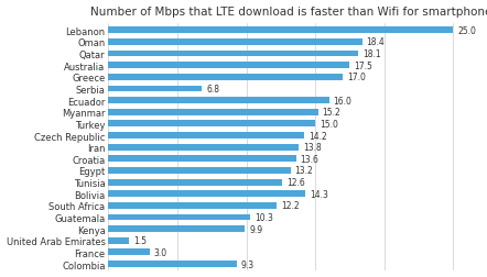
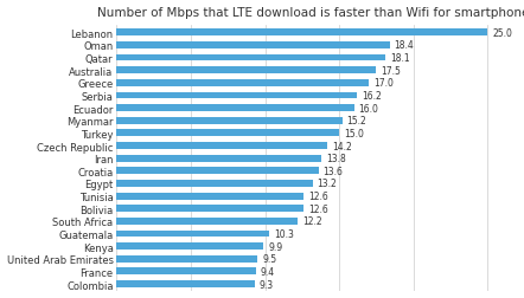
Serbia: 6.8 -> 16.2
Bolivia: 14.3 -> 12.6
United Arab Emirates: 1.5 -> 9.5
France: 3.0 -> 9.4
